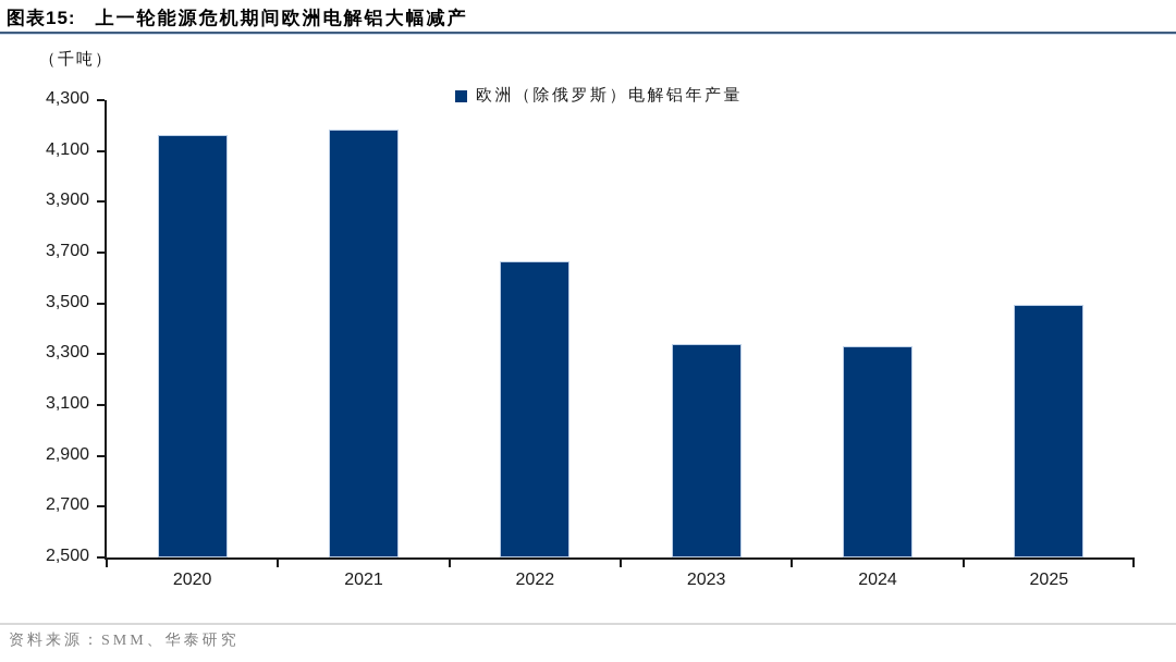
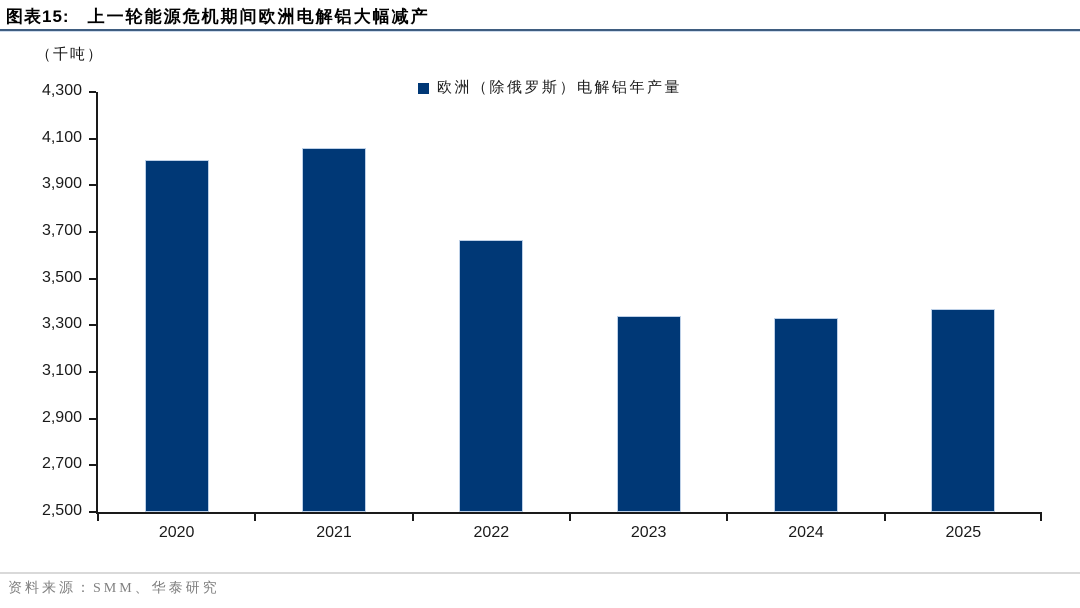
2020: 4160 -> 4010
2021: 4180 -> 4060
2025: 3500 -> 3370
